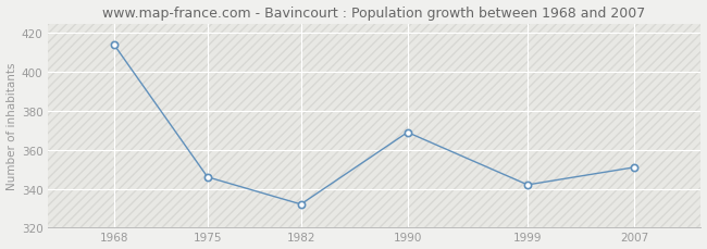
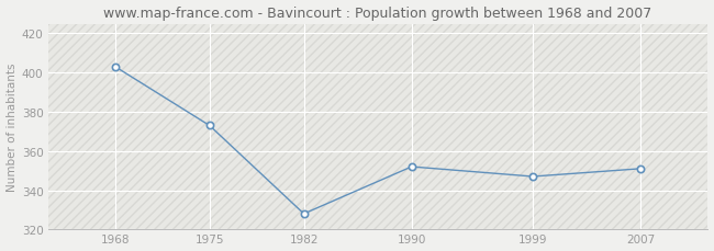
1968: 414 -> 403
1975: 346 -> 373
1982: 332 -> 328
1990: 369 -> 352
1999: 342 -> 347
